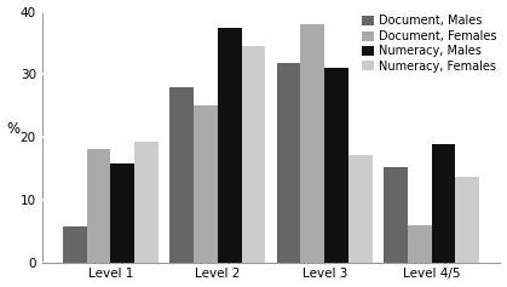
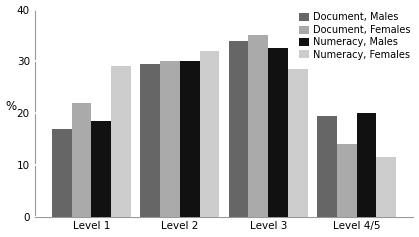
Document, Males/Level 1: 5.8 -> 17.0
Document, Females/Level 1: 18 -> 22
Numeracy, Males/Level 1: 15.8 -> 18.5
Numeracy, Females/Level 1: 19.2 -> 29.0
Document, Males/Level 2: 28.0 -> 29.5
Document, Females/Level 2: 25 -> 30
Numeracy, Males/Level 2: 37.4 -> 30.0
Numeracy, Females/Level 2: 34.6 -> 32.0
Document, Males/Level 3: 31.8 -> 34.0
Document, Females/Level 3: 38 -> 35
Numeracy, Males/Level 3: 31.0 -> 32.5
Numeracy, Females/Level 3: 17.2 -> 28.5
Document, Males/Level 4/5: 15.2 -> 19.5
Document, Females/Level 4/5: 6 -> 14
Numeracy, Males/Level 4/5: 18.8 -> 20.0
Numeracy, Females/Level 4/5: 13.6 -> 11.5
